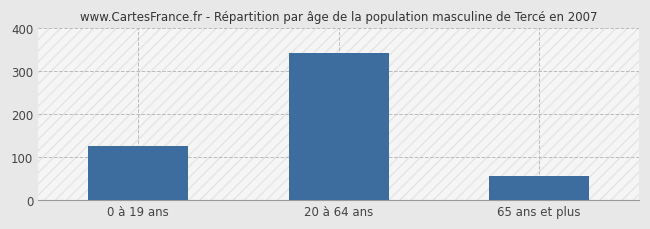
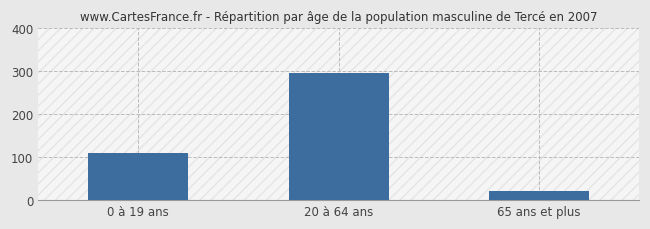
0 à 19 ans: 127 -> 110
20 à 64 ans: 342 -> 295
65 ans et plus: 57 -> 20
